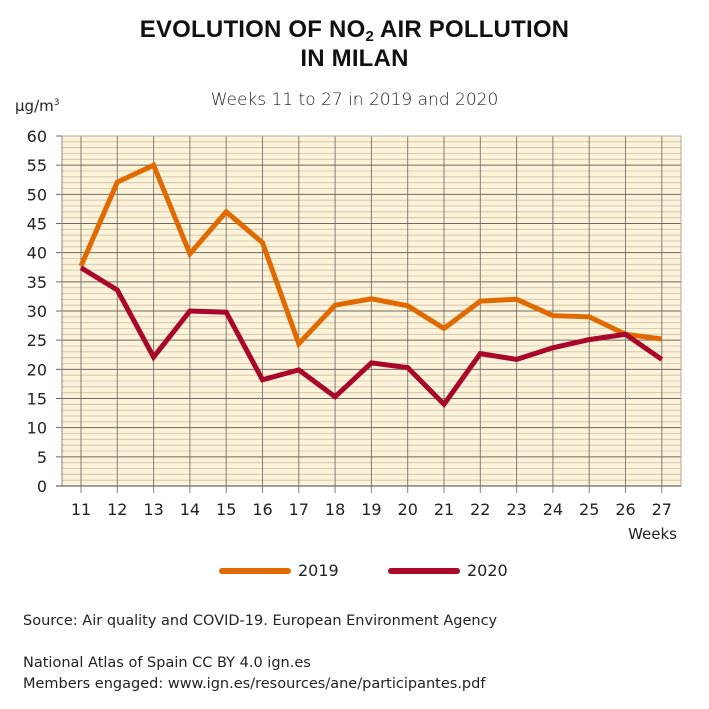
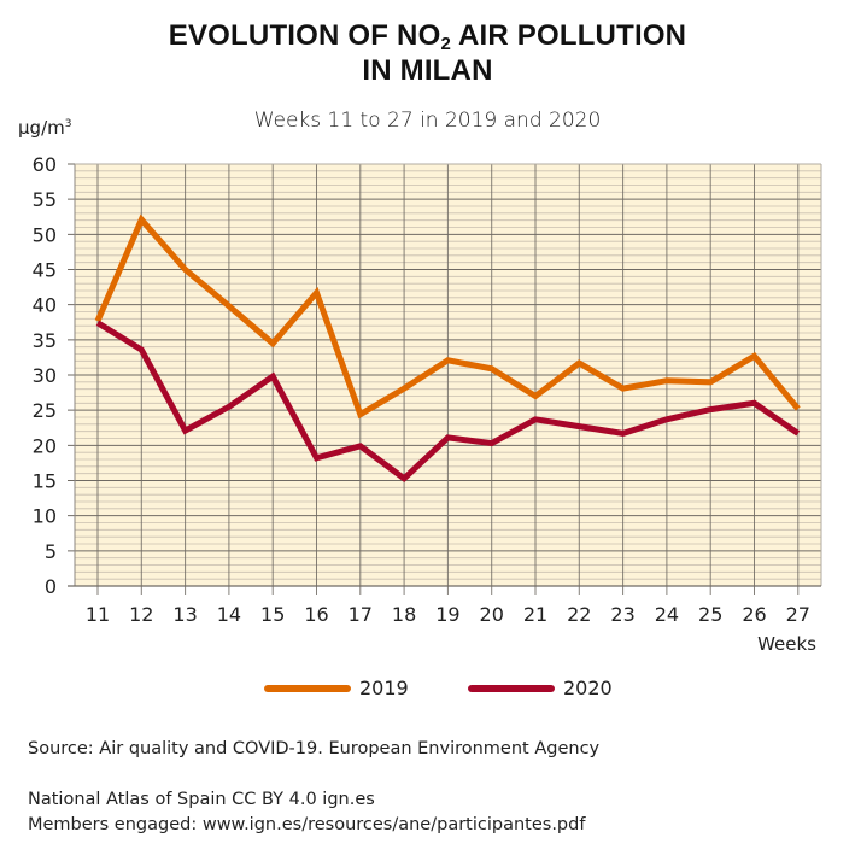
2019/13: 55 -> 45
2020/14: 30 -> 26
2019/15: 47 -> 34
2019/18: 31 -> 28
2020/21: 14 -> 24
2019/23: 32 -> 28
2019/26: 26 -> 33
